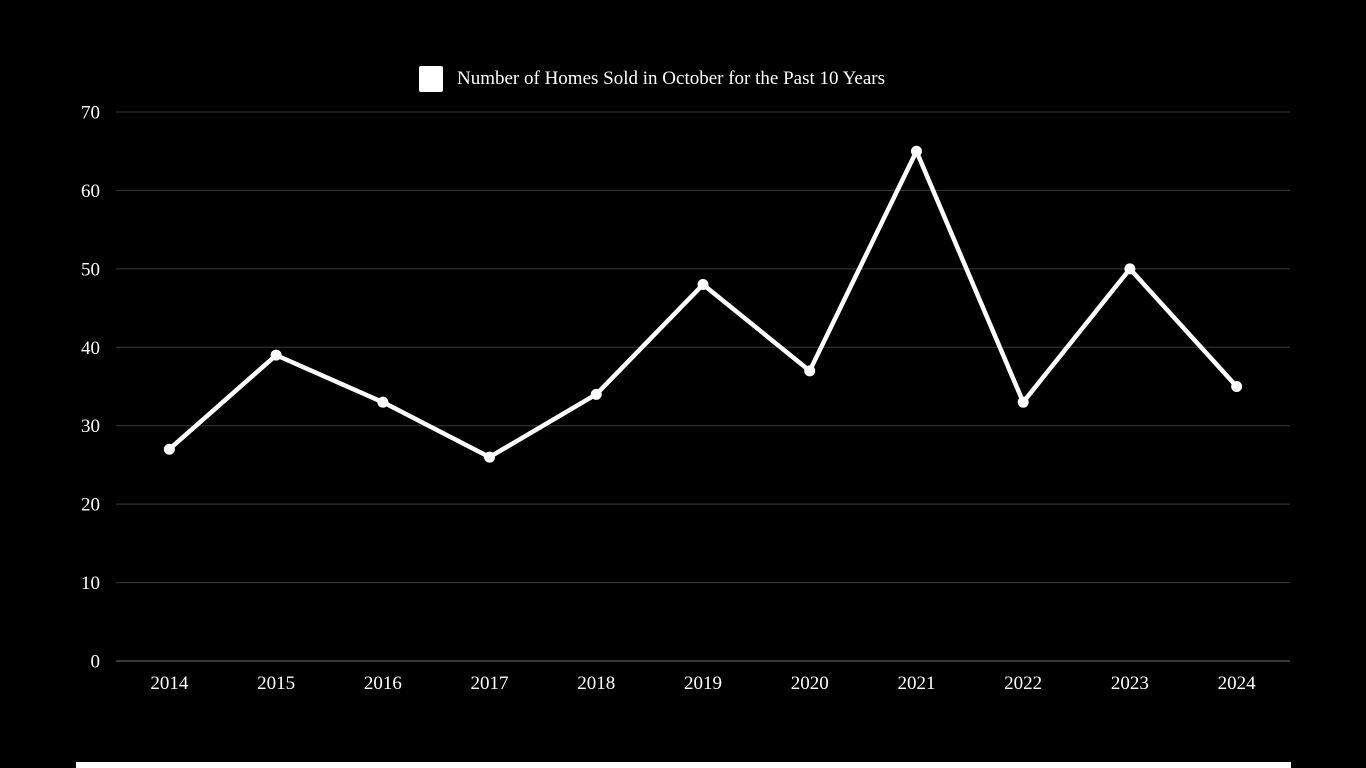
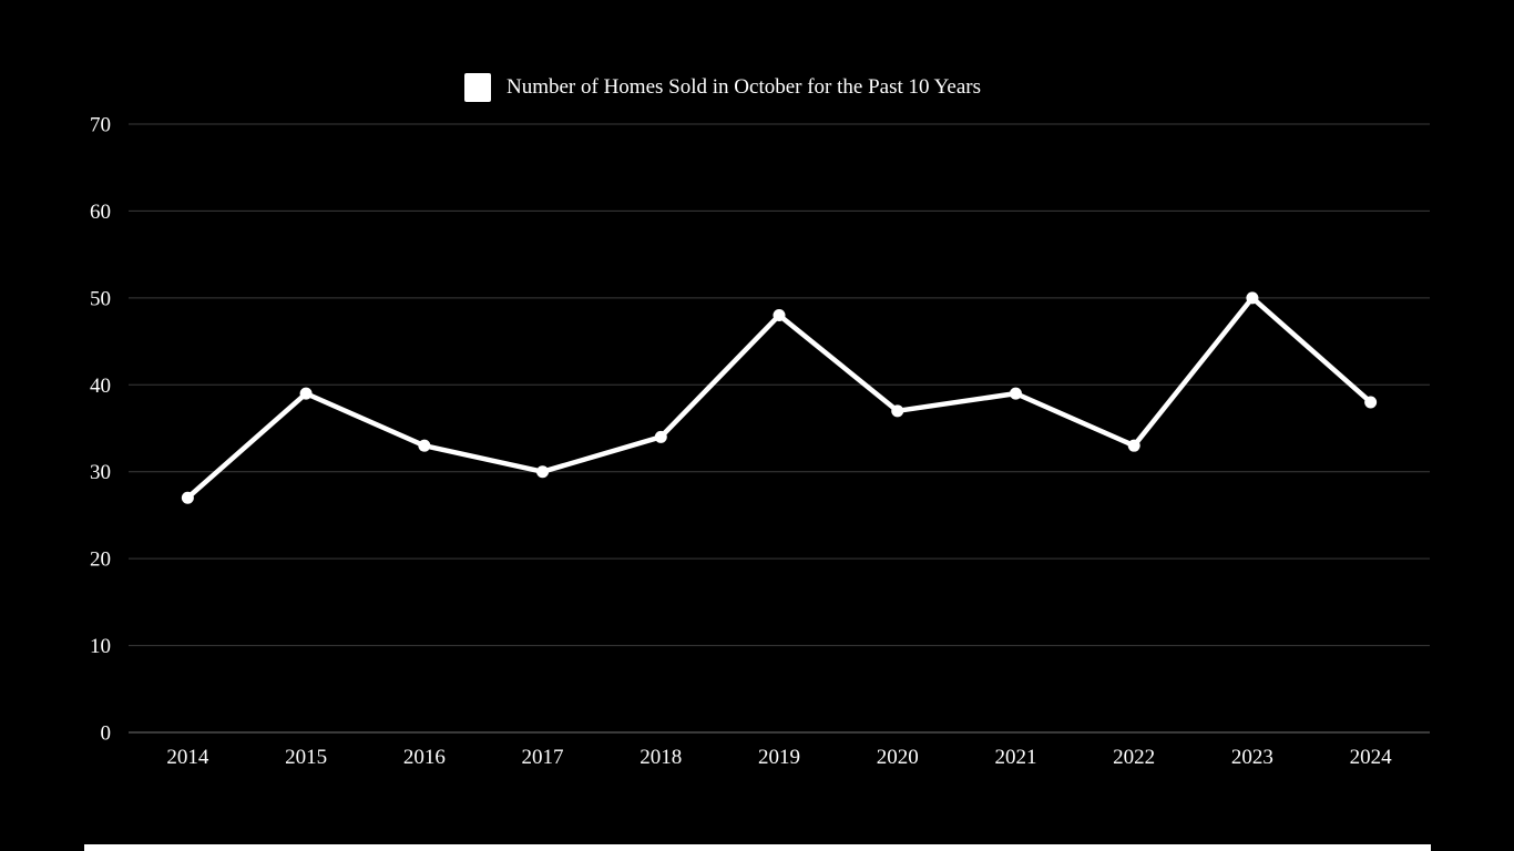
2017: 26 -> 30
2021: 65 -> 39
2024: 35 -> 38
